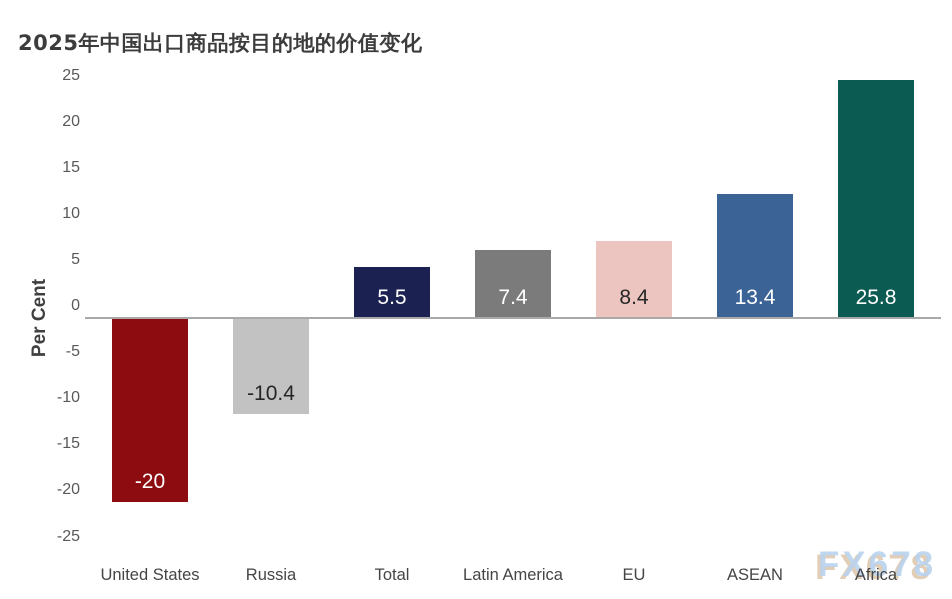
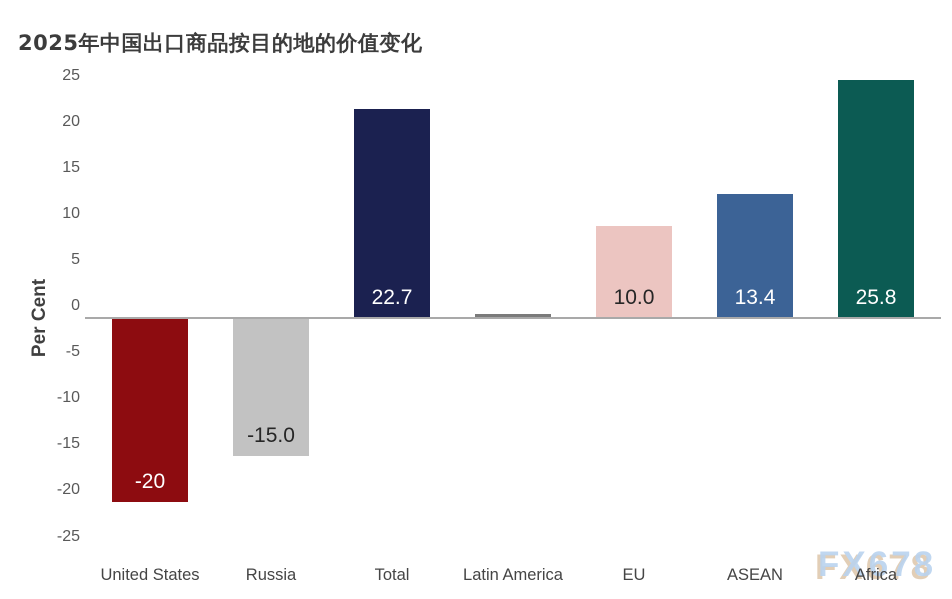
Russia: -10.4 -> -15.0
Total: 5.5 -> 22.7
Latin America: 7.4 -> 0.4
EU: 8.4 -> 10.0
